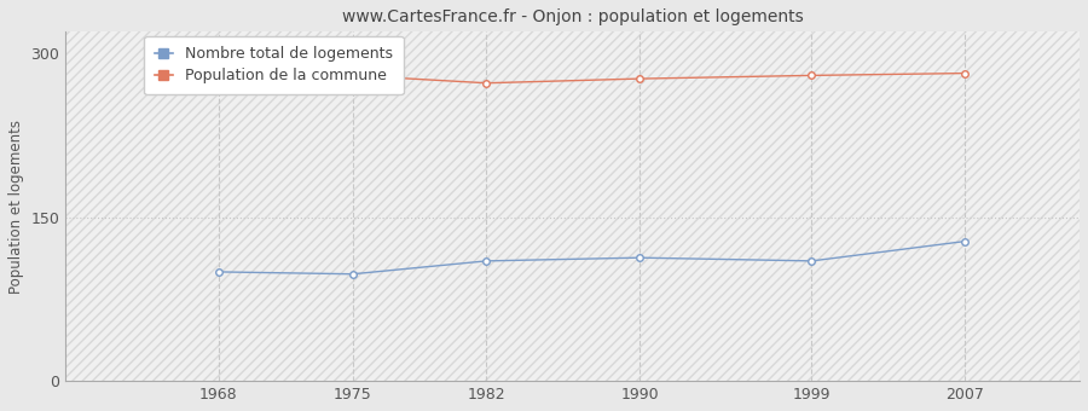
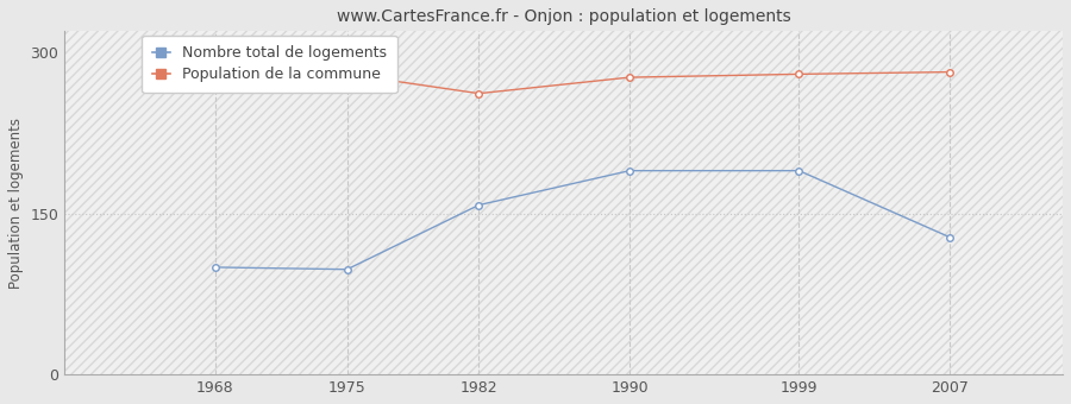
Nombre total de logements/1982: 110 -> 158
Population de la commune/1982: 273 -> 262
Nombre total de logements/1990: 113 -> 190
Nombre total de logements/1999: 110 -> 190
